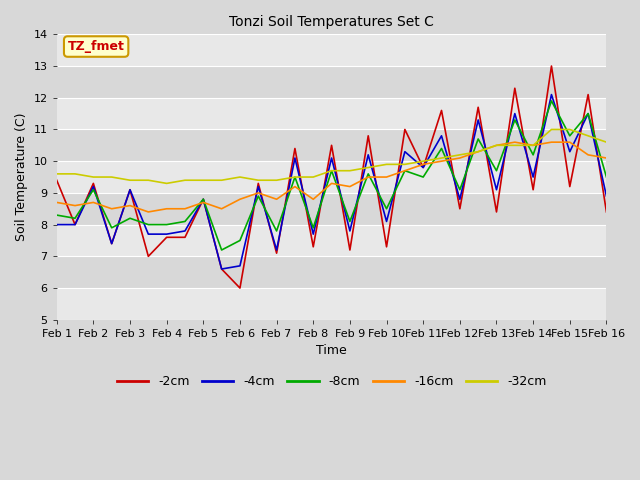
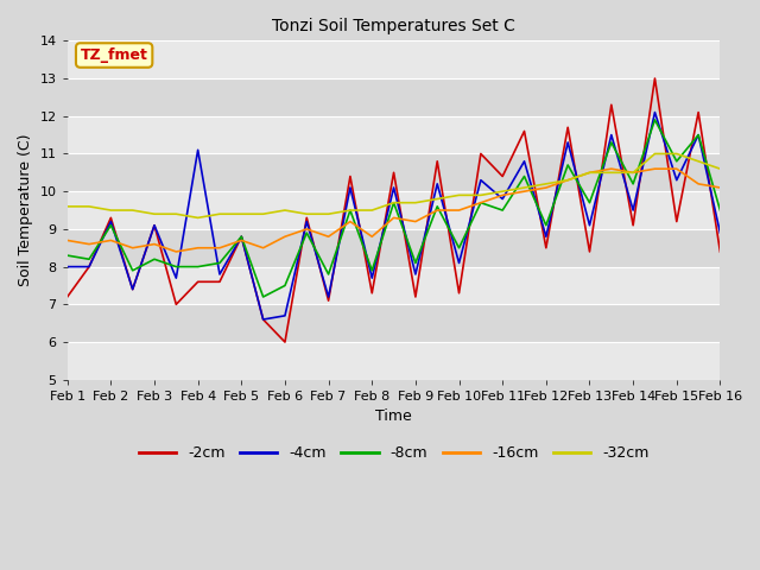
-2cm/Feb 1: 9.4 -> 7.2
-4cm/Feb 4: 7.7 -> 11.1
-2cm/Feb 11: 9.8 -> 10.4
